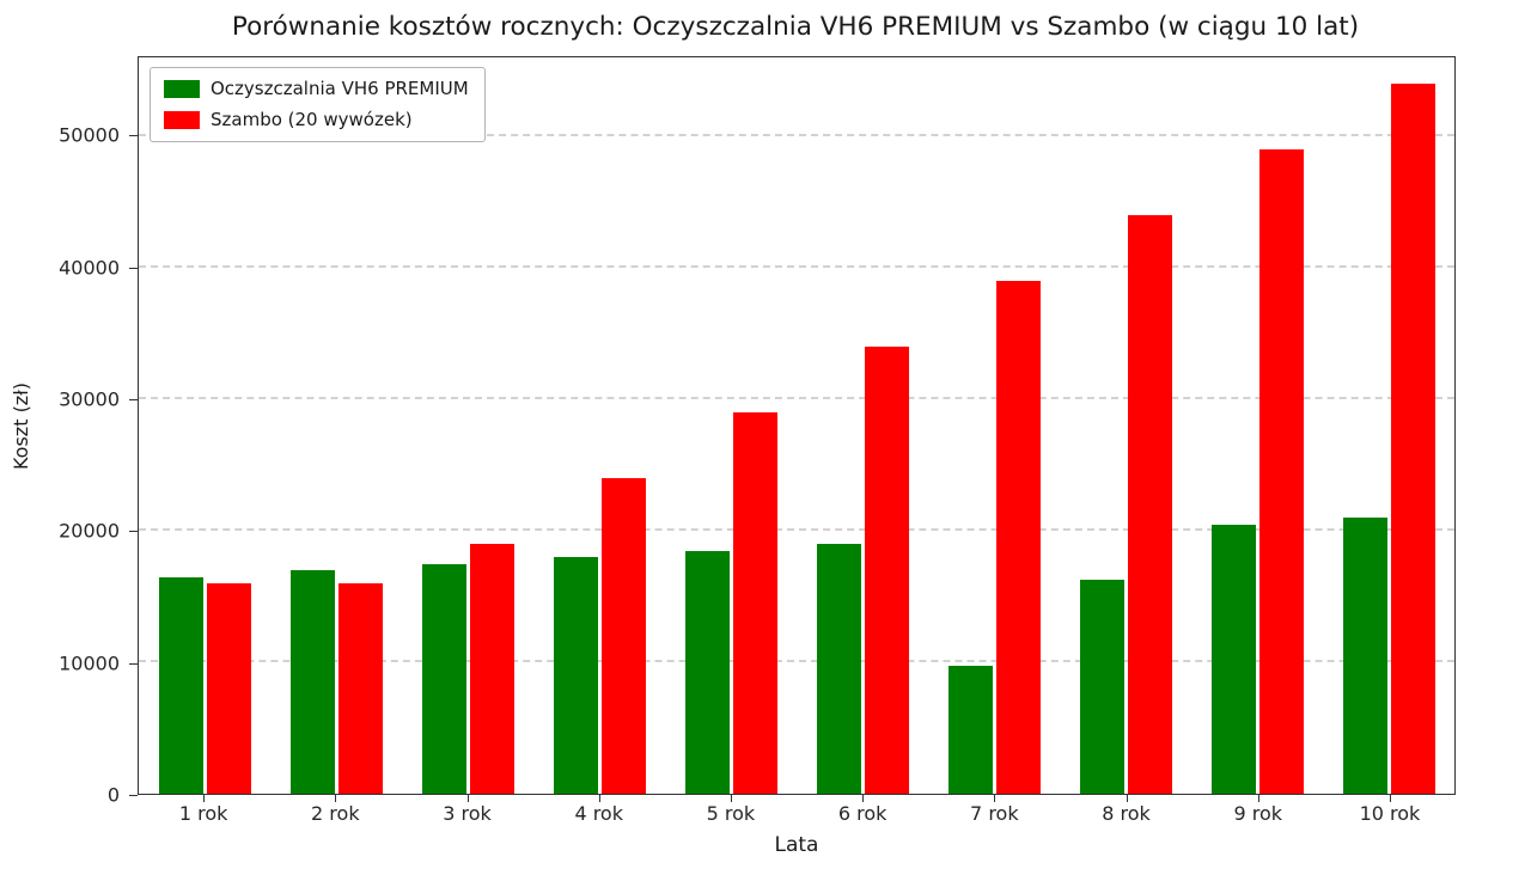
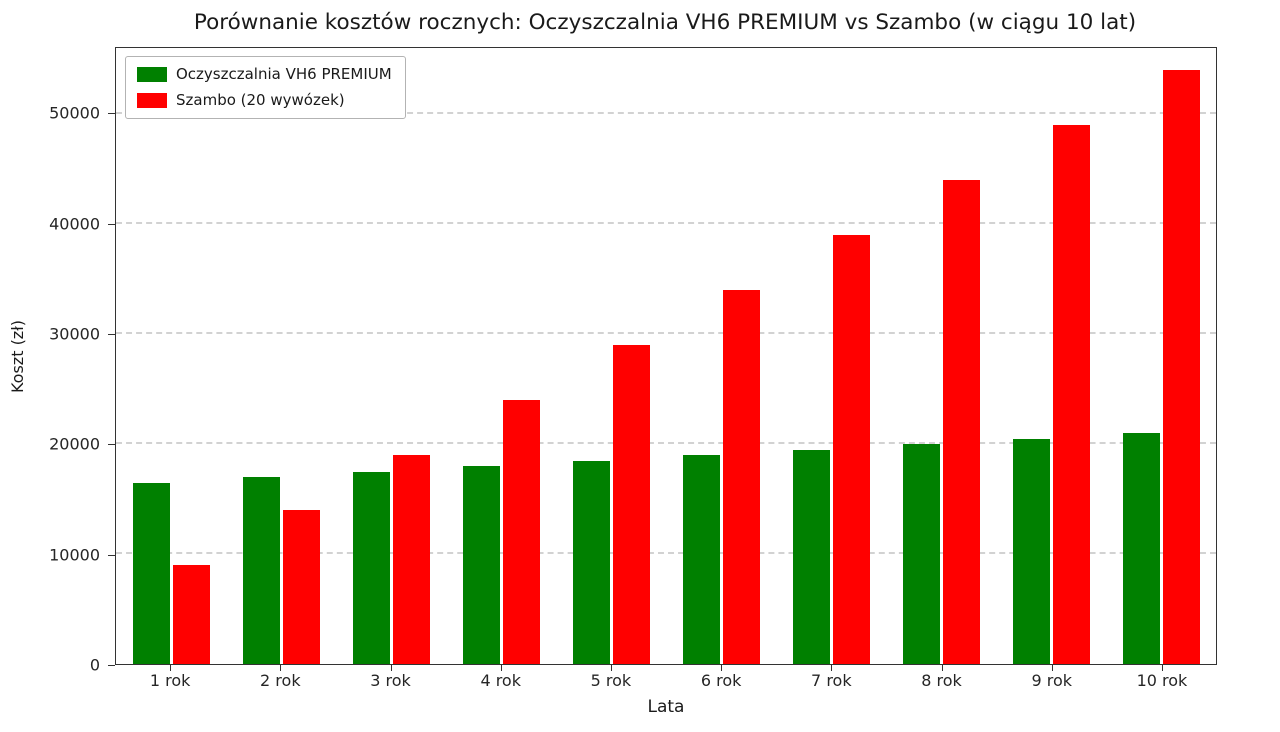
Szambo (20 wywózek)/1 rok: 16000 -> 9000
Szambo (20 wywózek)/2 rok: 16000 -> 14000
Oczyszczalnia VH6 PREMIUM/7 rok: 9700 -> 19500
Oczyszczalnia VH6 PREMIUM/8 rok: 16300 -> 20000
